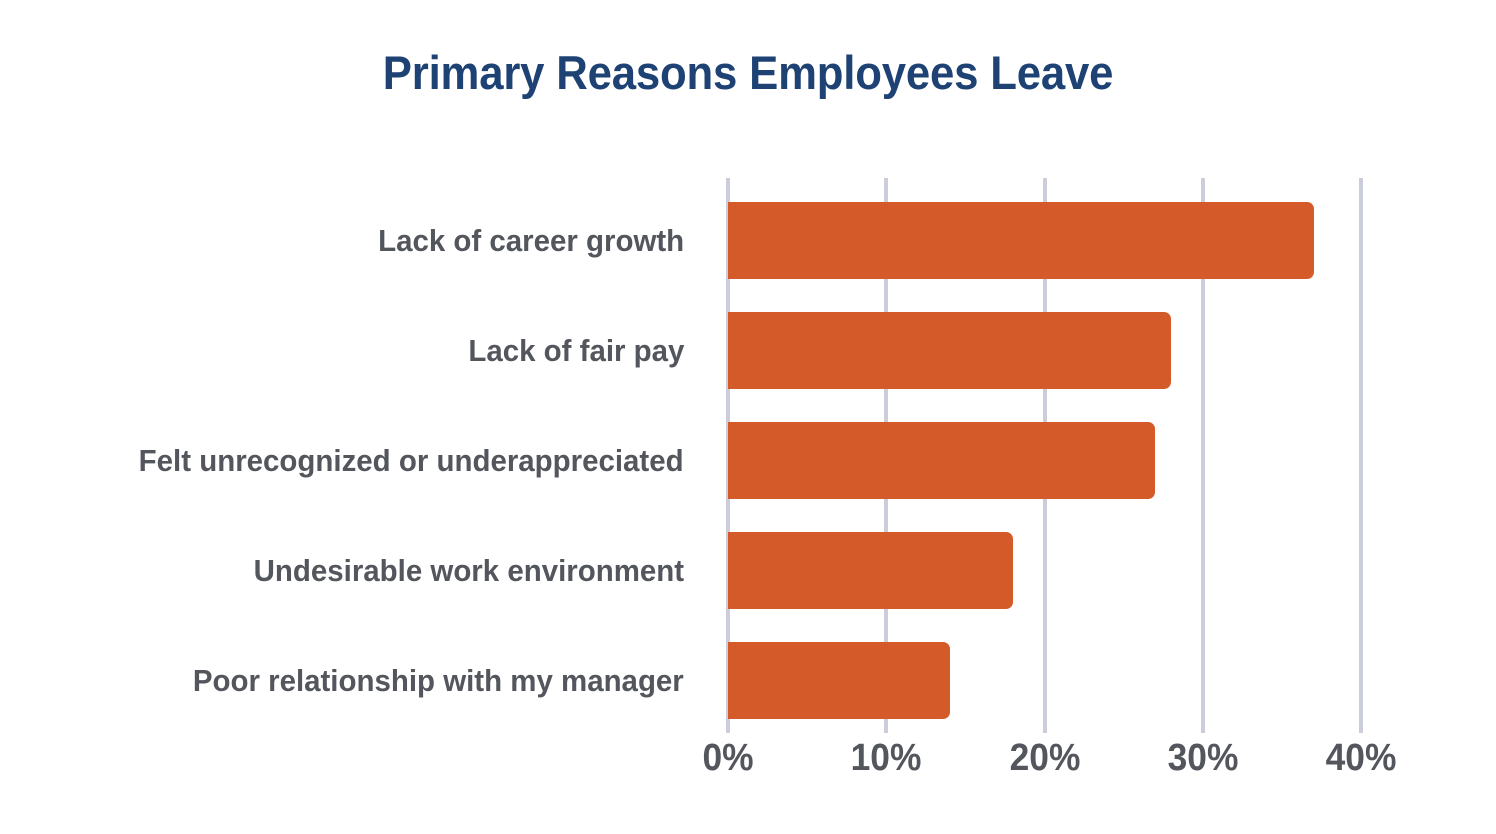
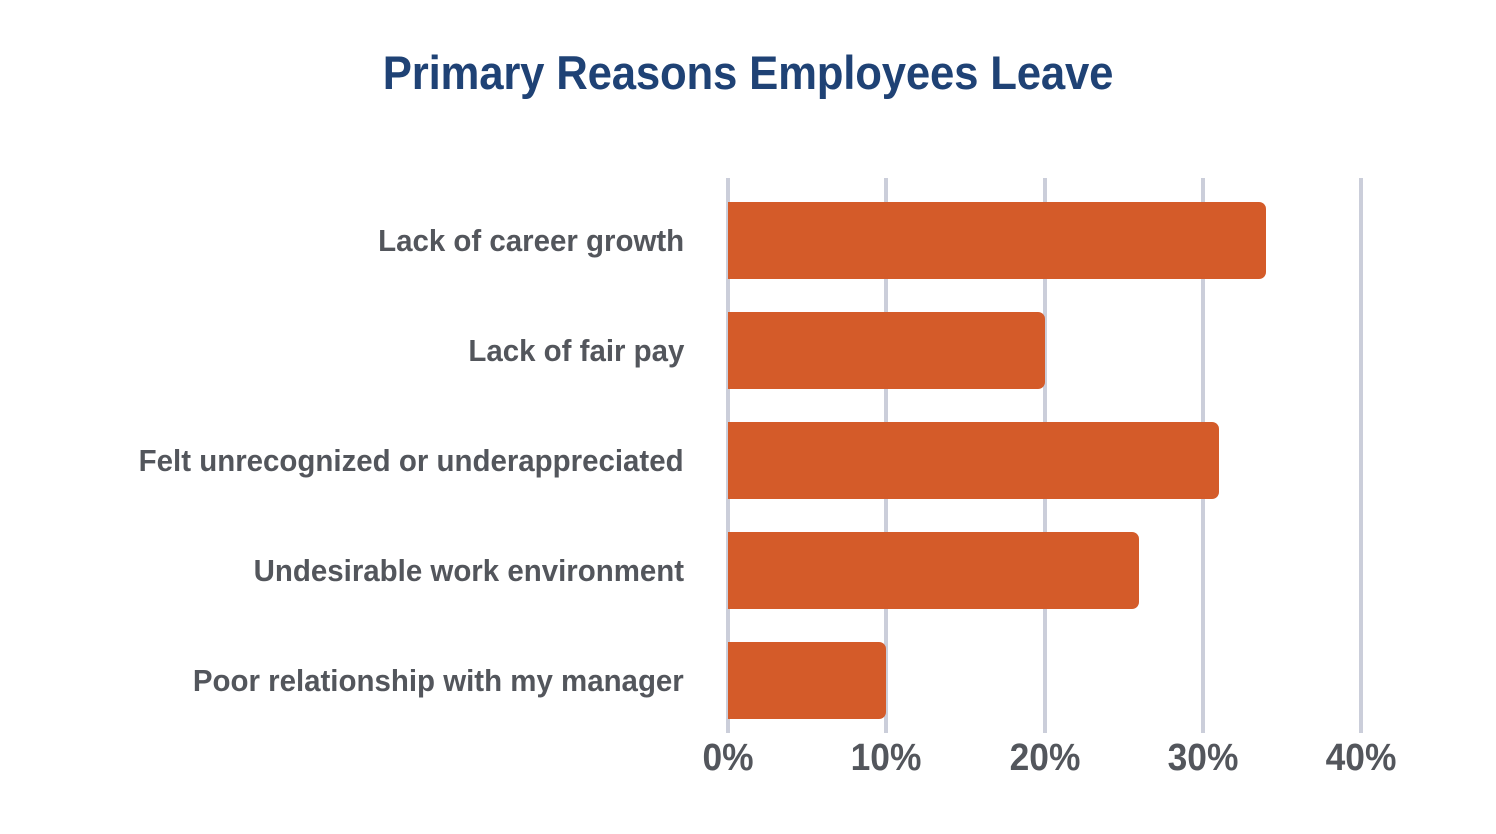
Lack of career growth: 37% -> 34%
Lack of fair pay: 28% -> 20%
Felt unrecognized or underappreciated: 27% -> 31%
Undesirable work environment: 18% -> 26%
Poor relationship with my manager: 14% -> 10%
